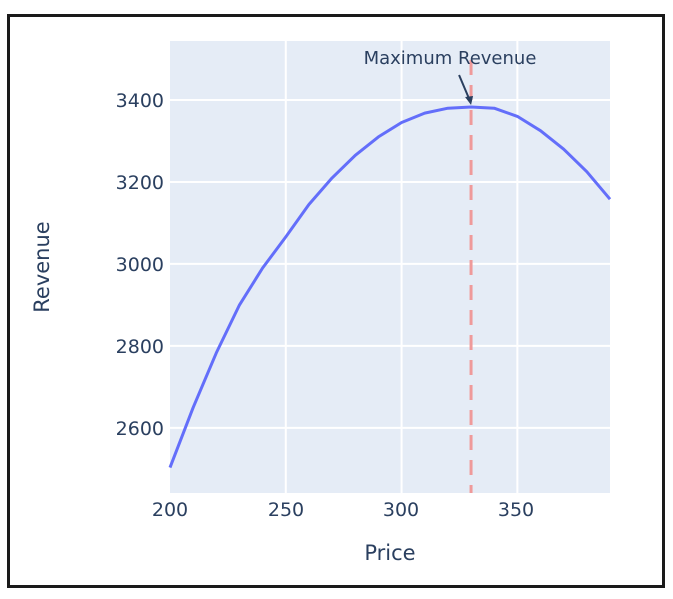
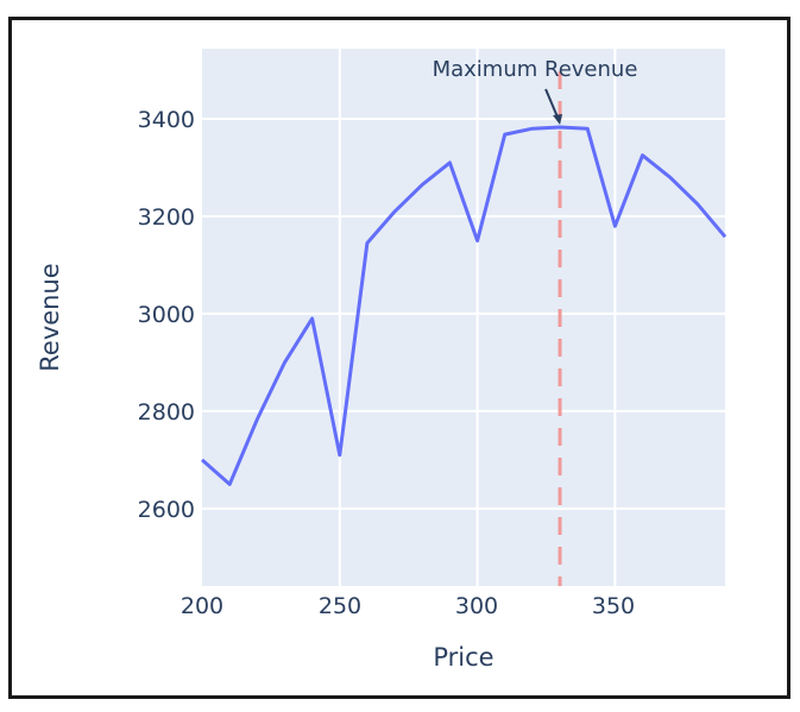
200: 2500 -> 2700
250: 3070 -> 2710
300: 3340 -> 3150
350: 3360 -> 3180
